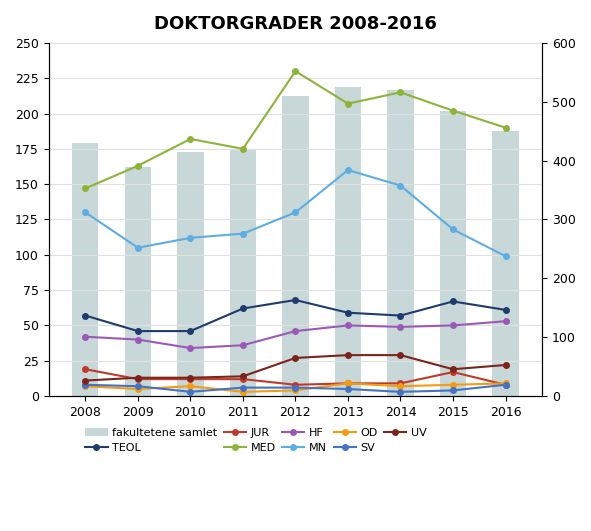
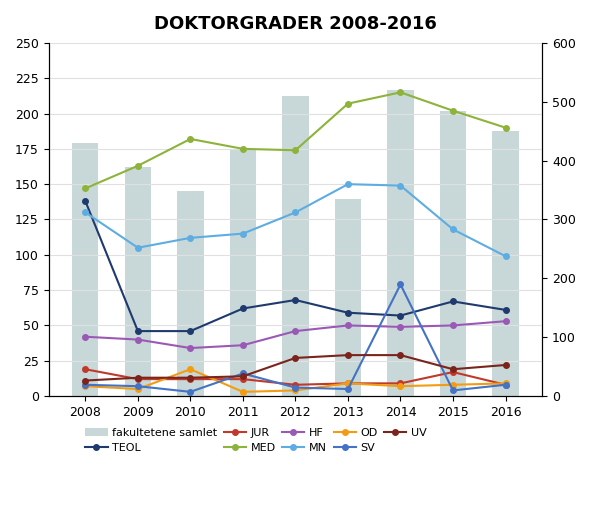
TEOL/2008: 57 -> 138
fakultetene samlet/2010: 415 -> 348
OD/2010: 7 -> 19
SV/2011: 6 -> 16
MED/2012: 230 -> 174
fakultetene samlet/2013: 525 -> 334
MN/2013: 160 -> 150
SV/2014: 3 -> 79
